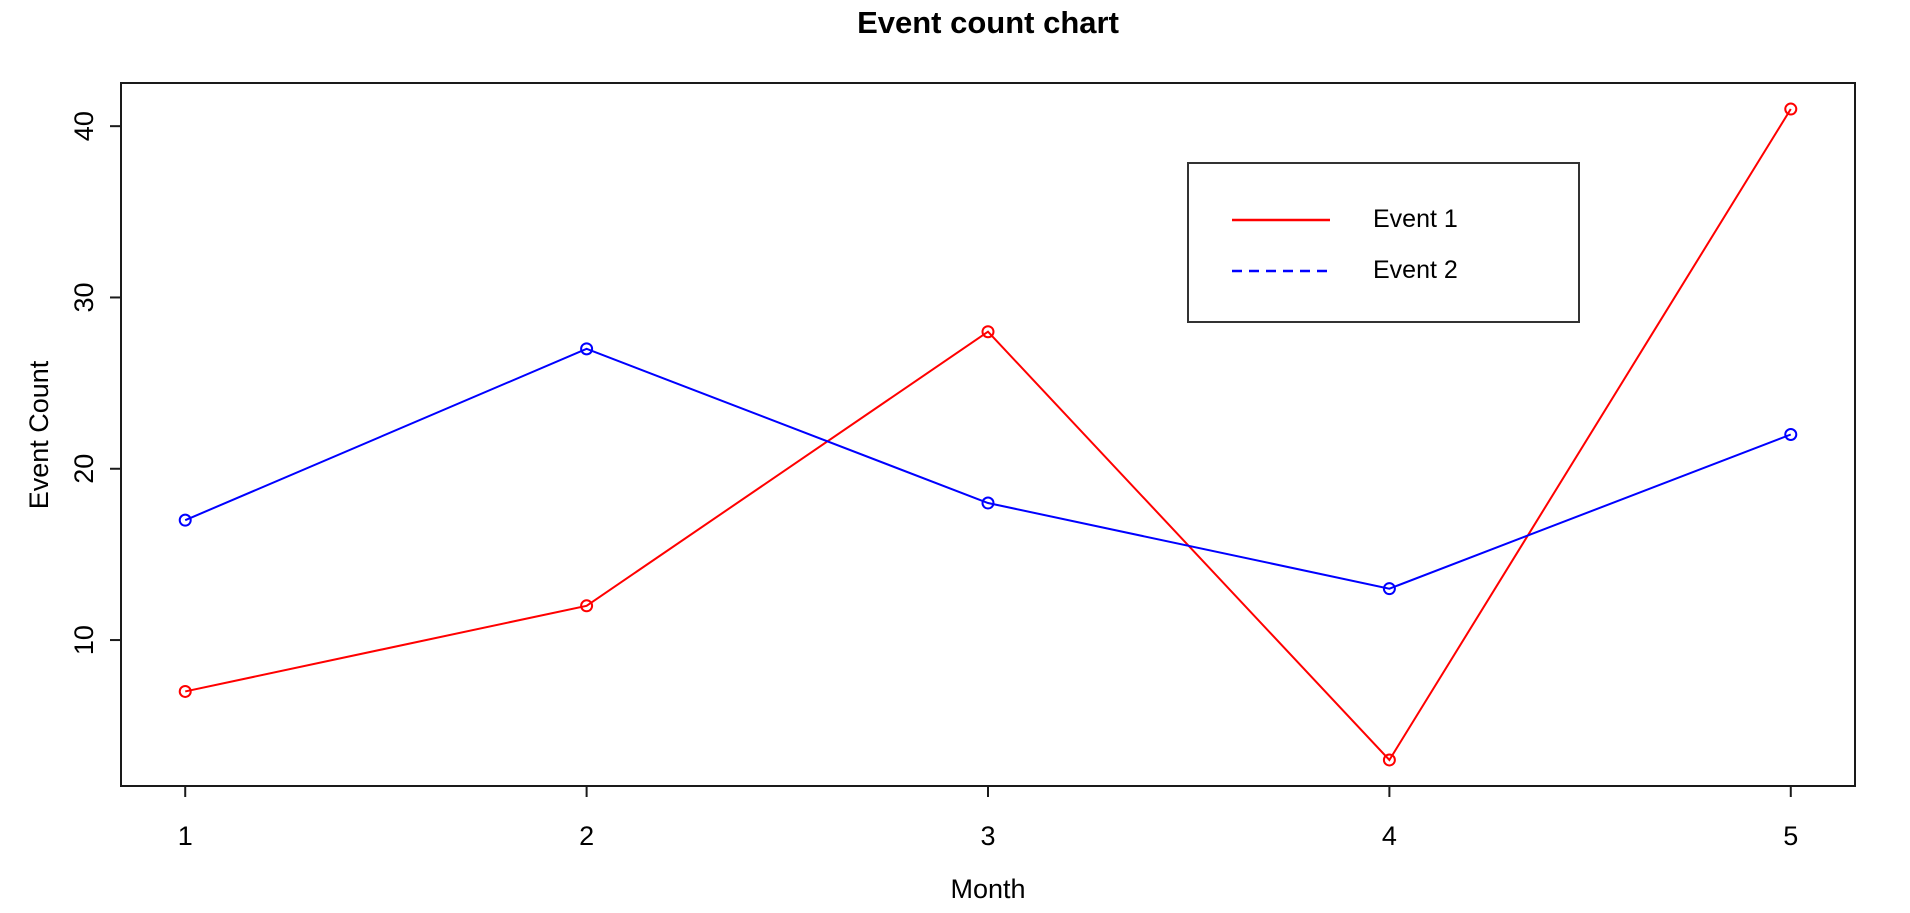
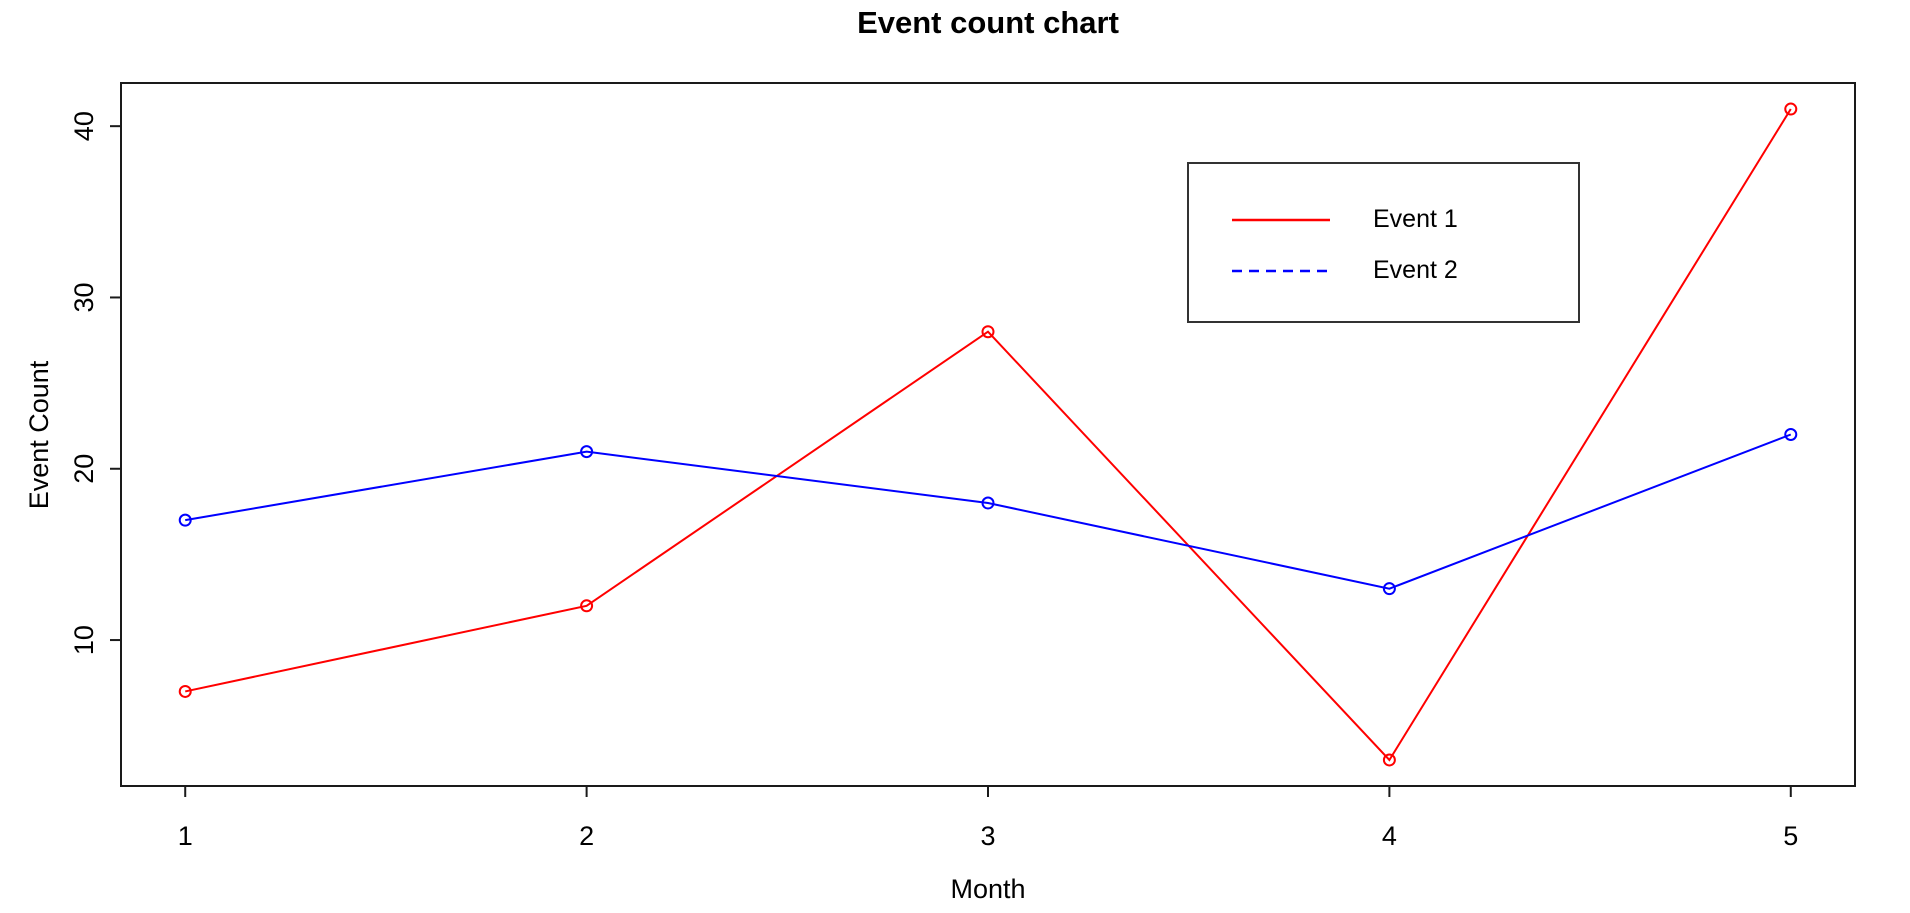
Event 2/2: 27 -> 21
